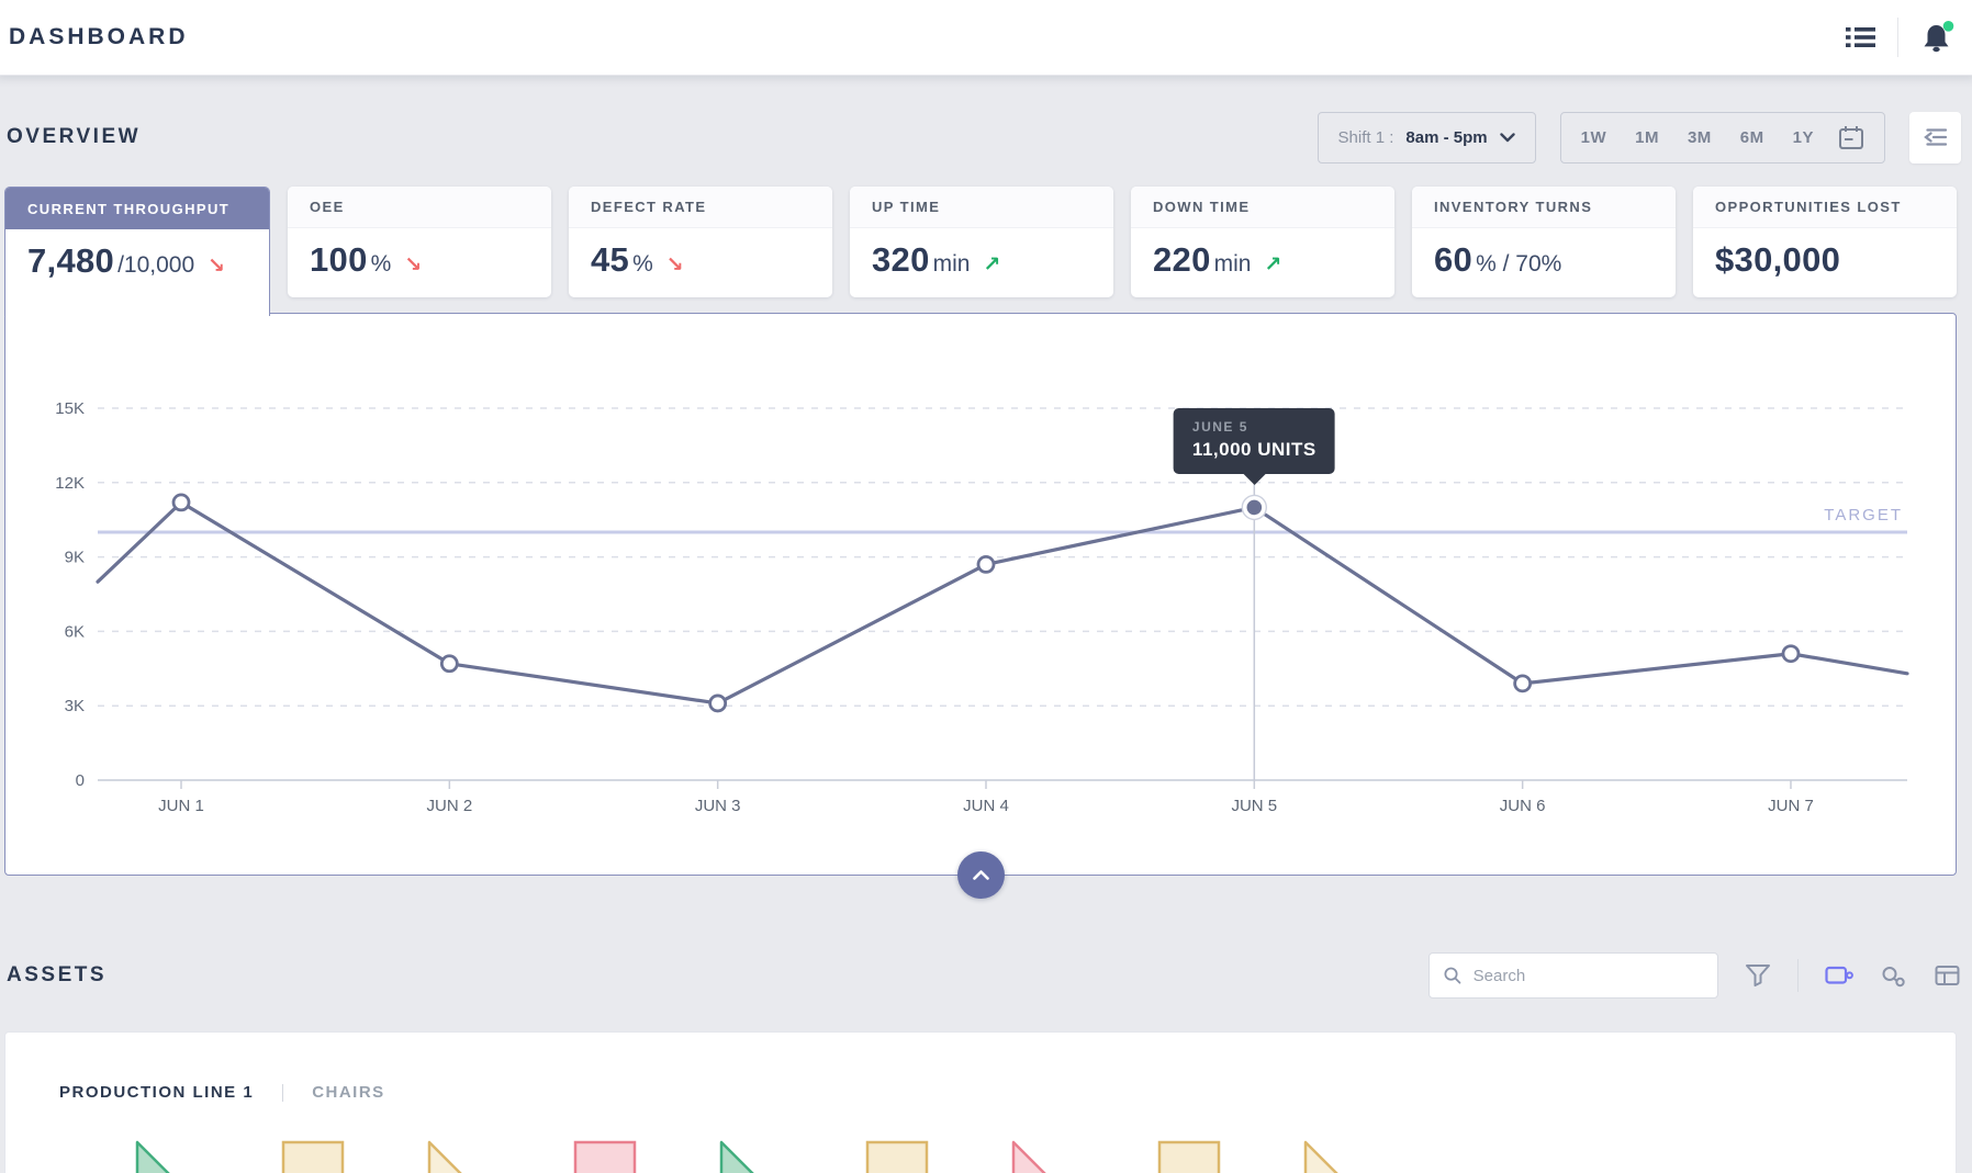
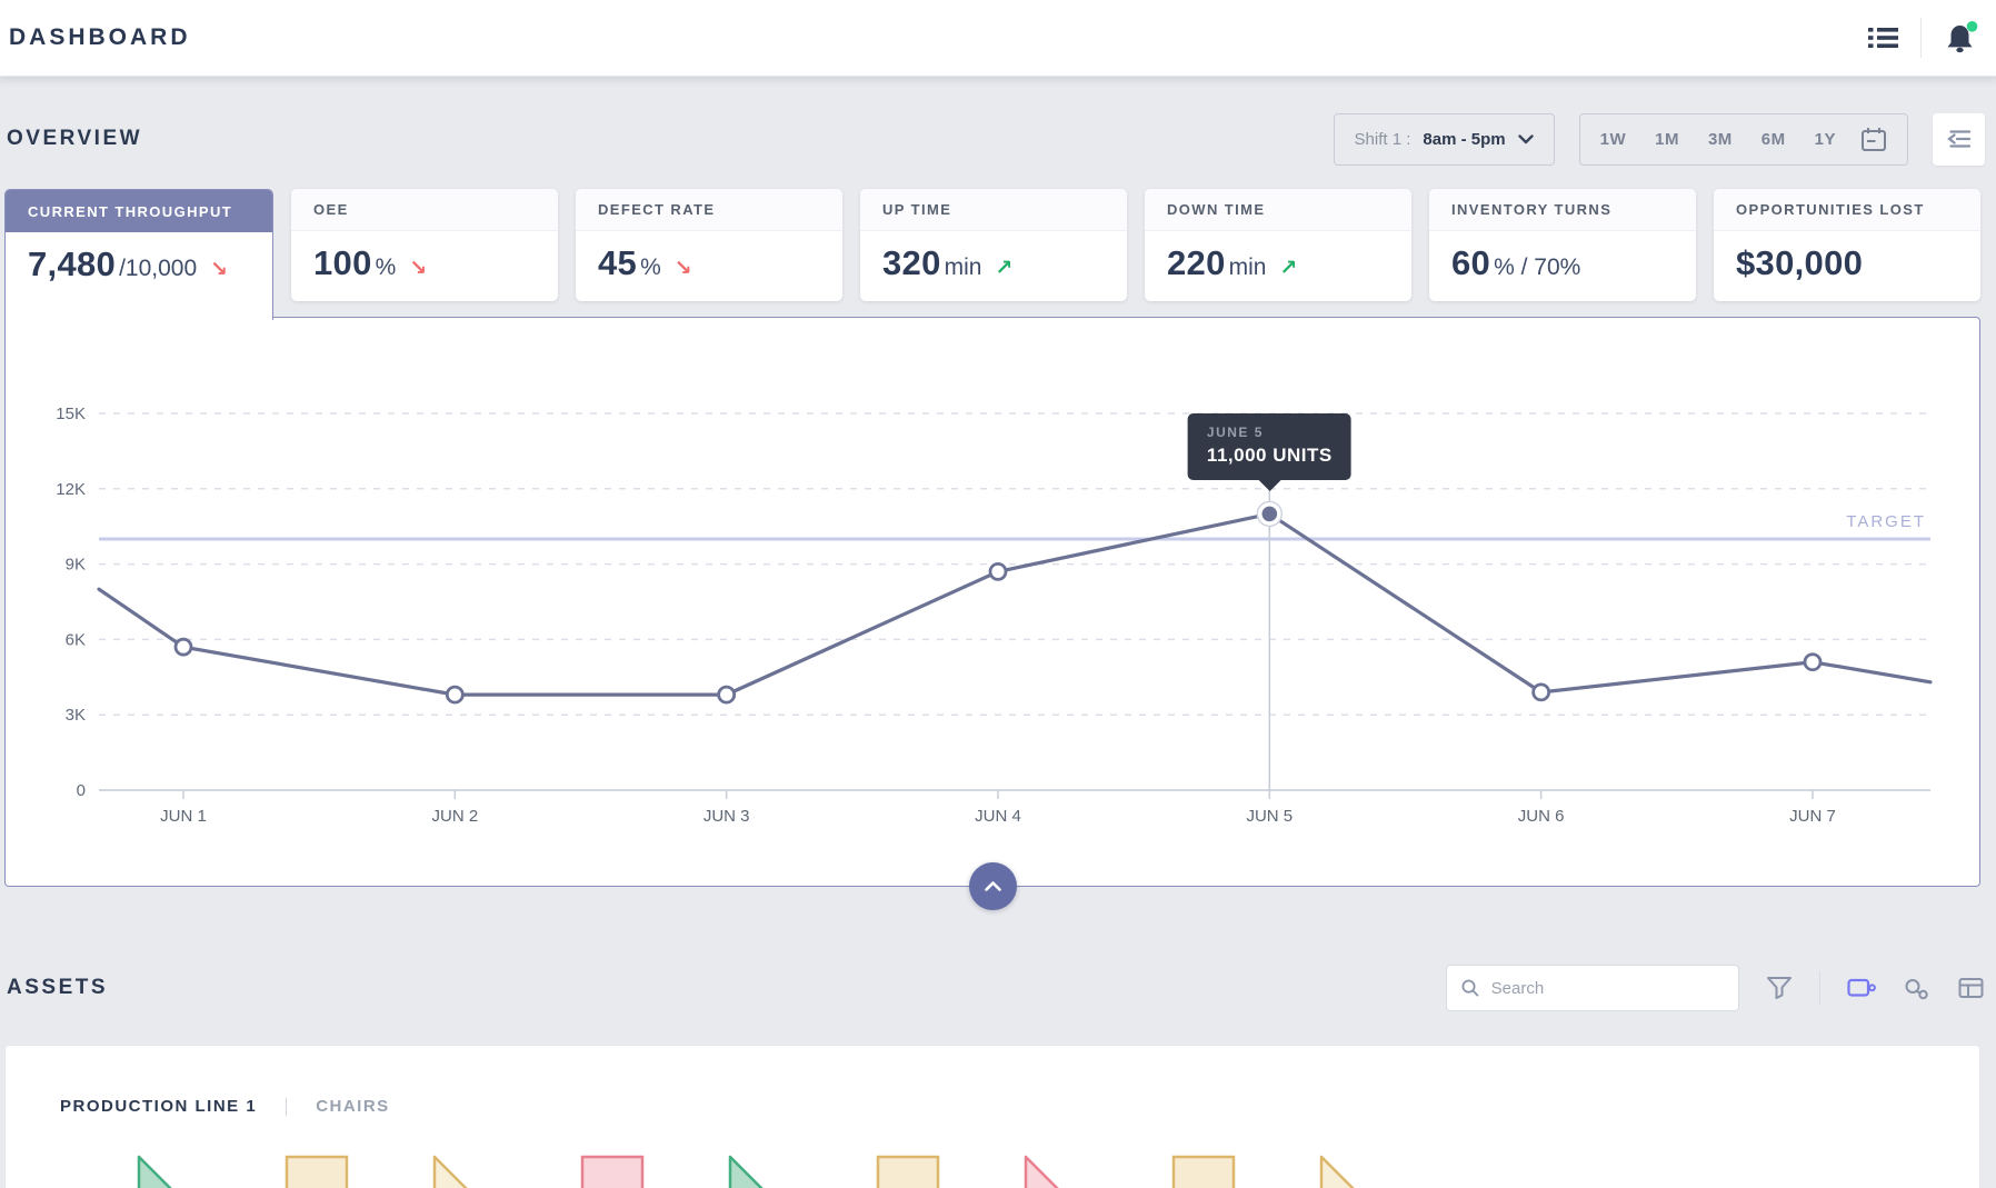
JUN 1: 11.2K -> 5.7K
JUN 2: 4.7K -> 3.8K
JUN 3: 3.1K -> 3.8K
